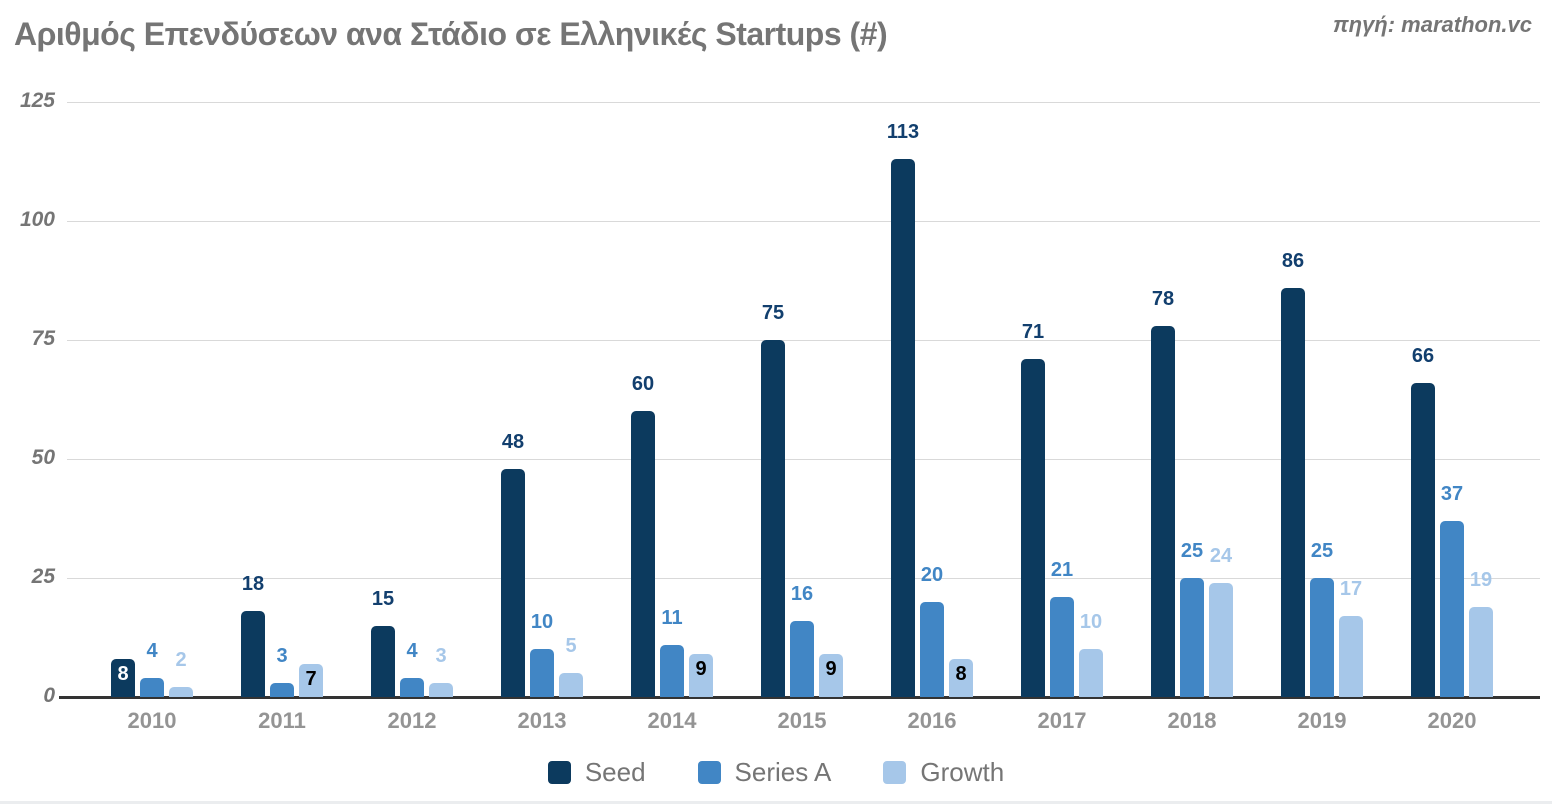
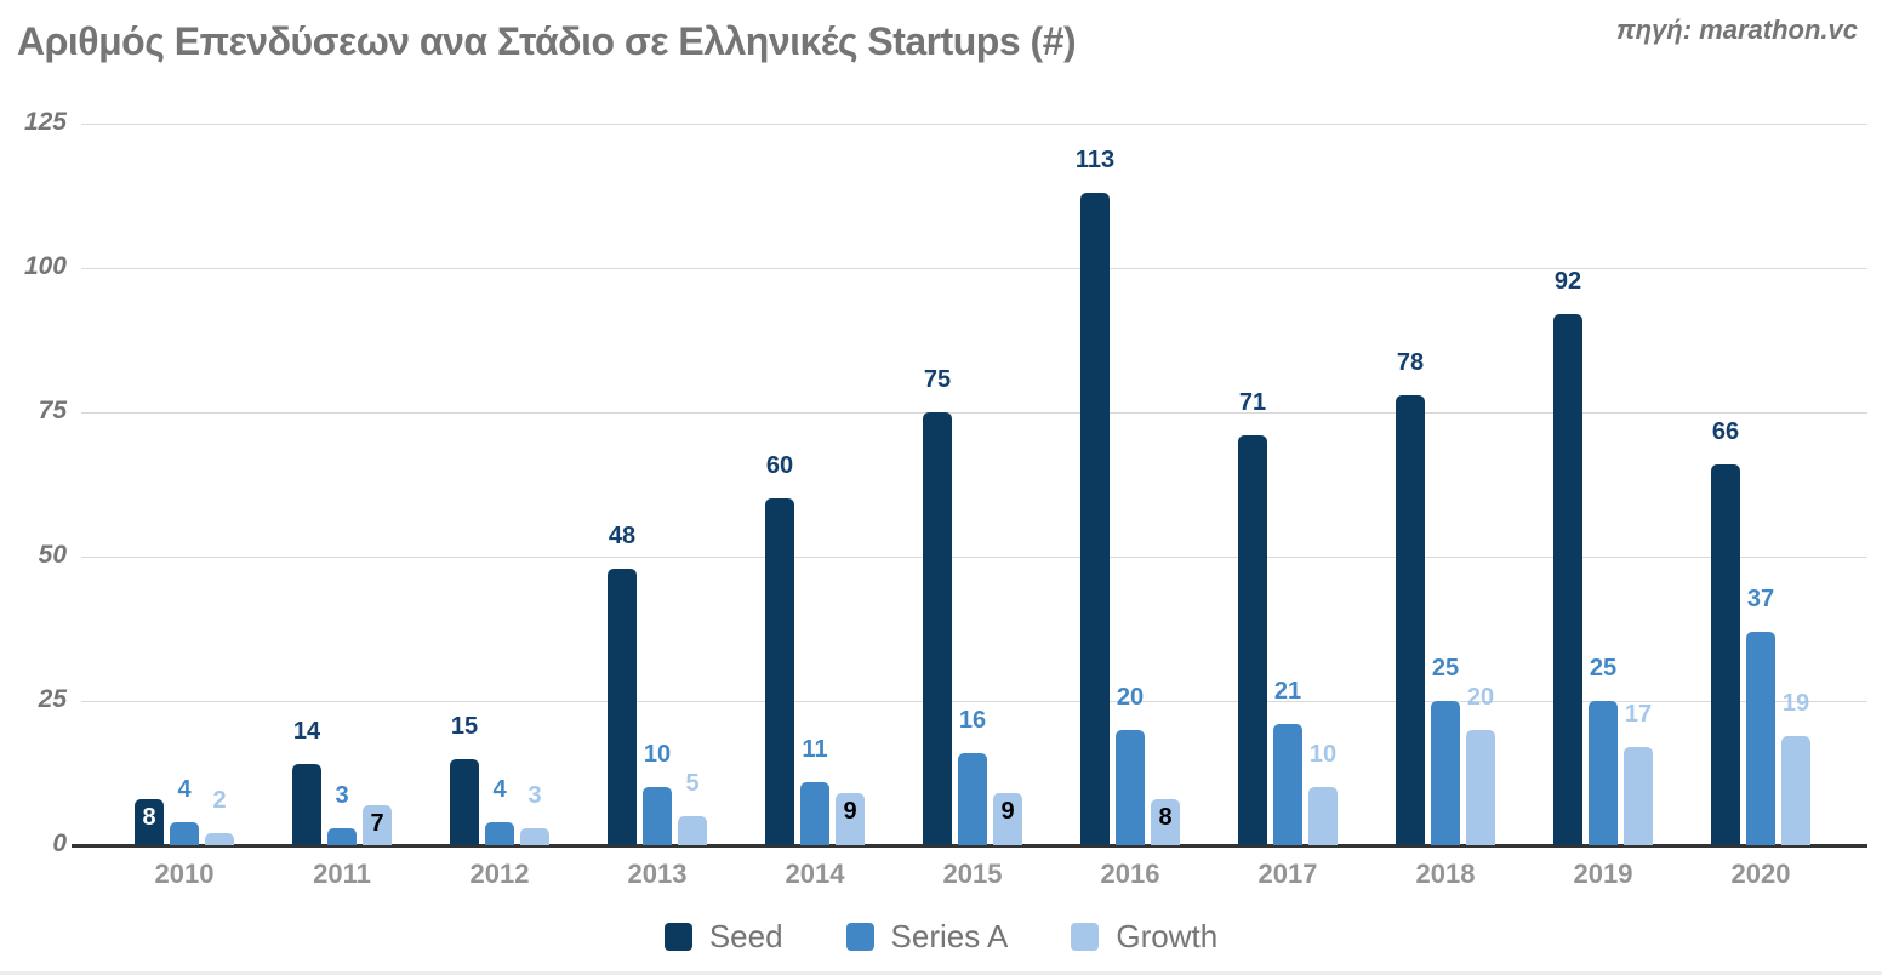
Seed/2011: 18 -> 14
Growth/2018: 24 -> 20
Seed/2019: 86 -> 92
